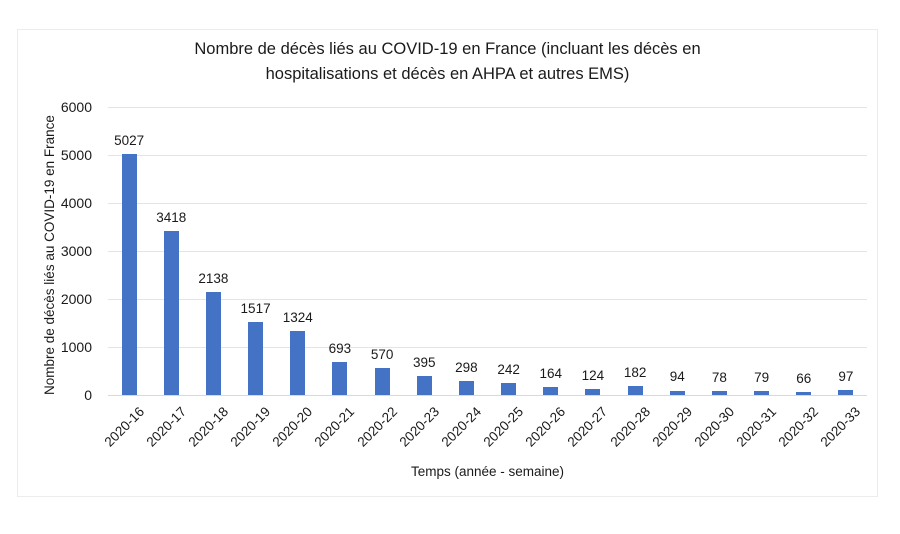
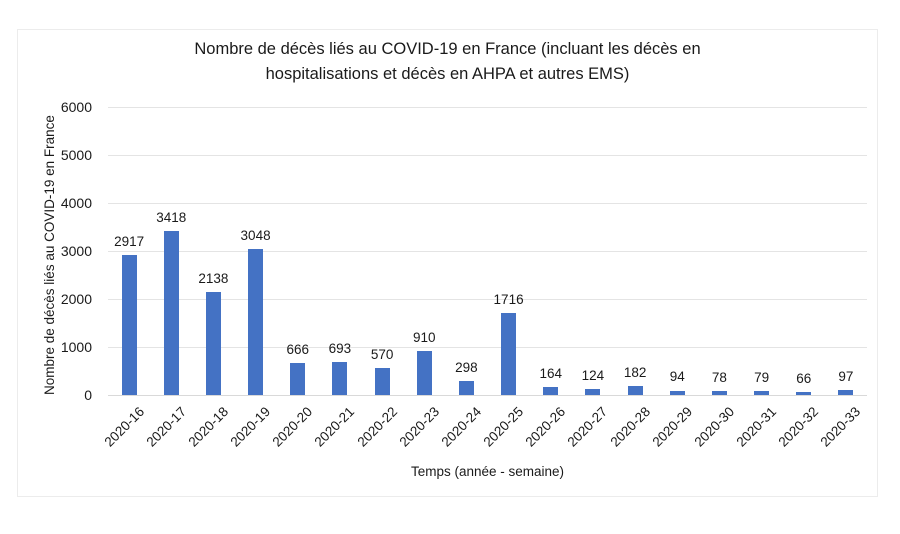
2020-16: 5027 -> 2917
2020-19: 1517 -> 3048
2020-20: 1324 -> 666
2020-23: 395 -> 910
2020-25: 242 -> 1716
